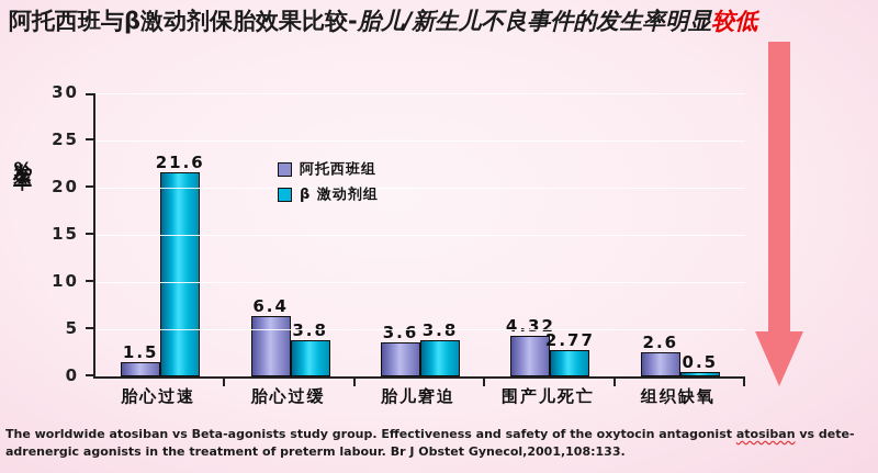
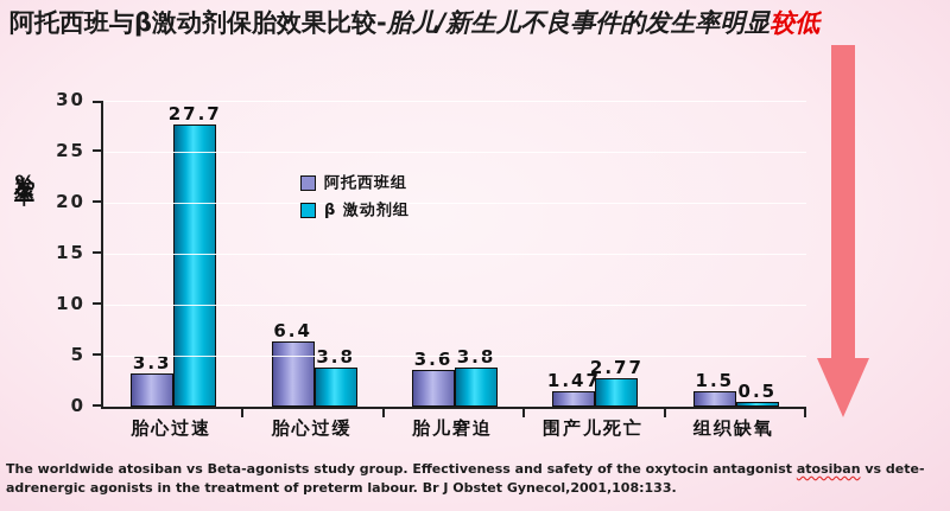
阿托西班组/胎心过速: 1.5 -> 3.3
β 激动剂组/胎心过速: 21.6 -> 27.7
阿托西班组/围产儿死亡: 4.32 -> 1.47
阿托西班组/组织缺氧: 2.6 -> 1.5
